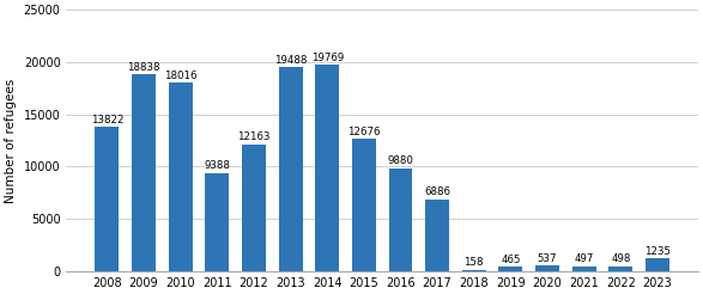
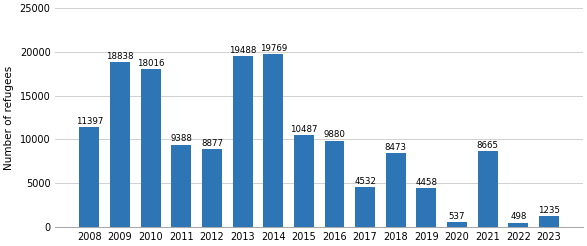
2008: 13822 -> 11397
2012: 12163 -> 8877
2015: 12676 -> 10487
2017: 6886 -> 4532
2018: 158 -> 8473
2019: 465 -> 4458
2021: 497 -> 8665
